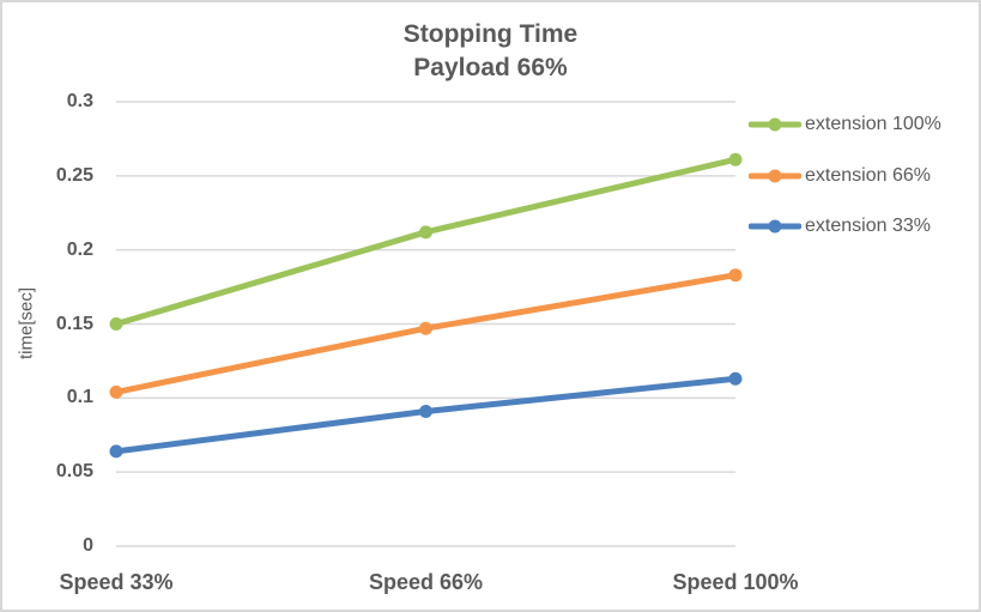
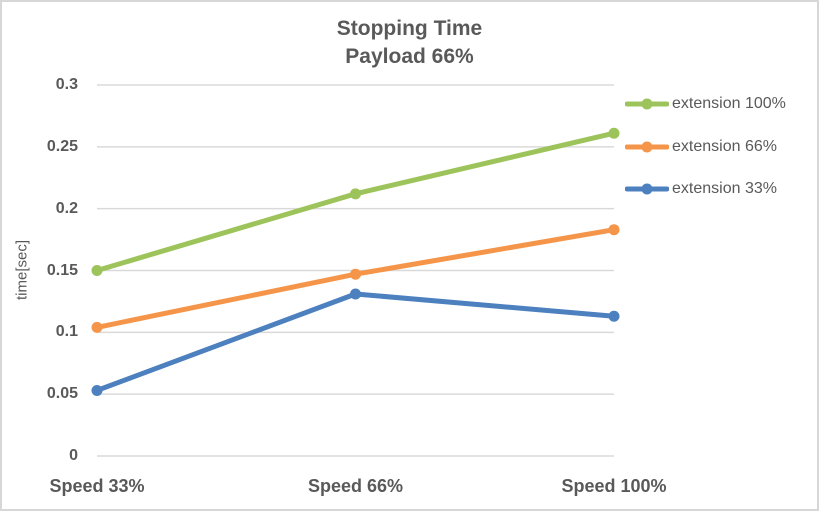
extension 33%/Speed 33%: 0.064 -> 0.053
extension 33%/Speed 66%: 0.091 -> 0.131
